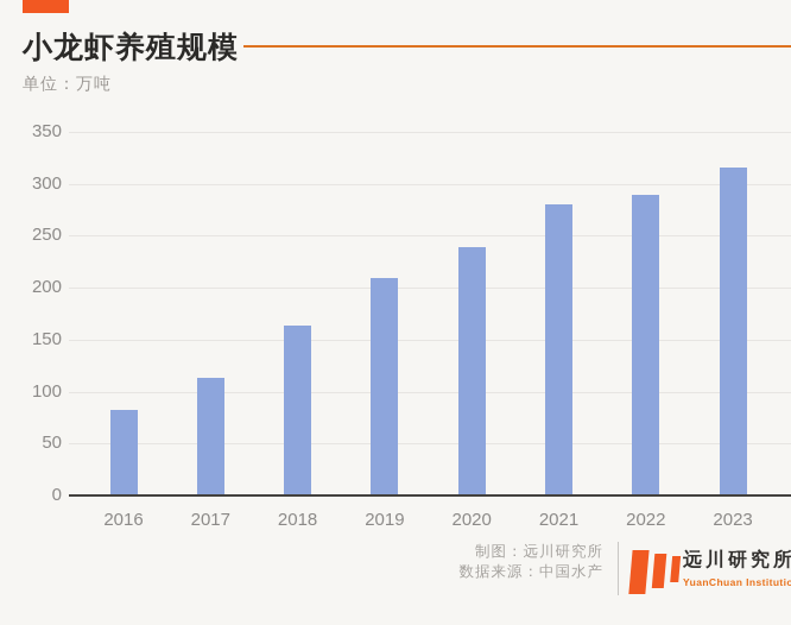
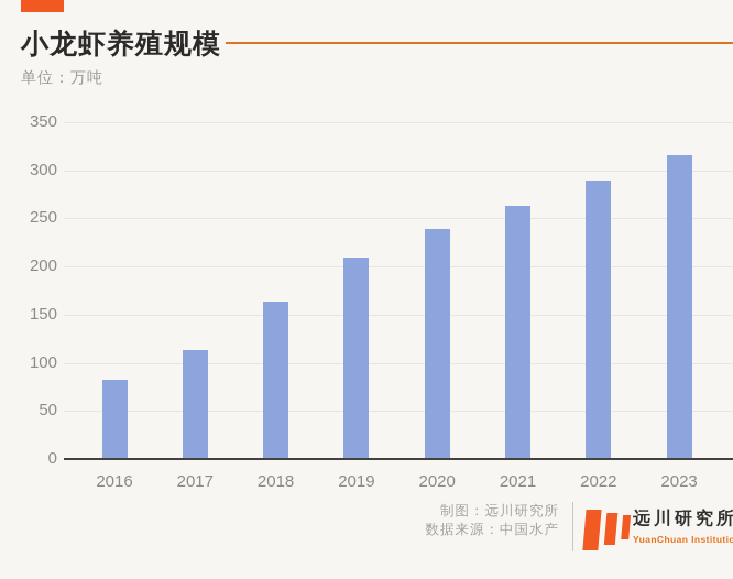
2021: 280 -> 260
